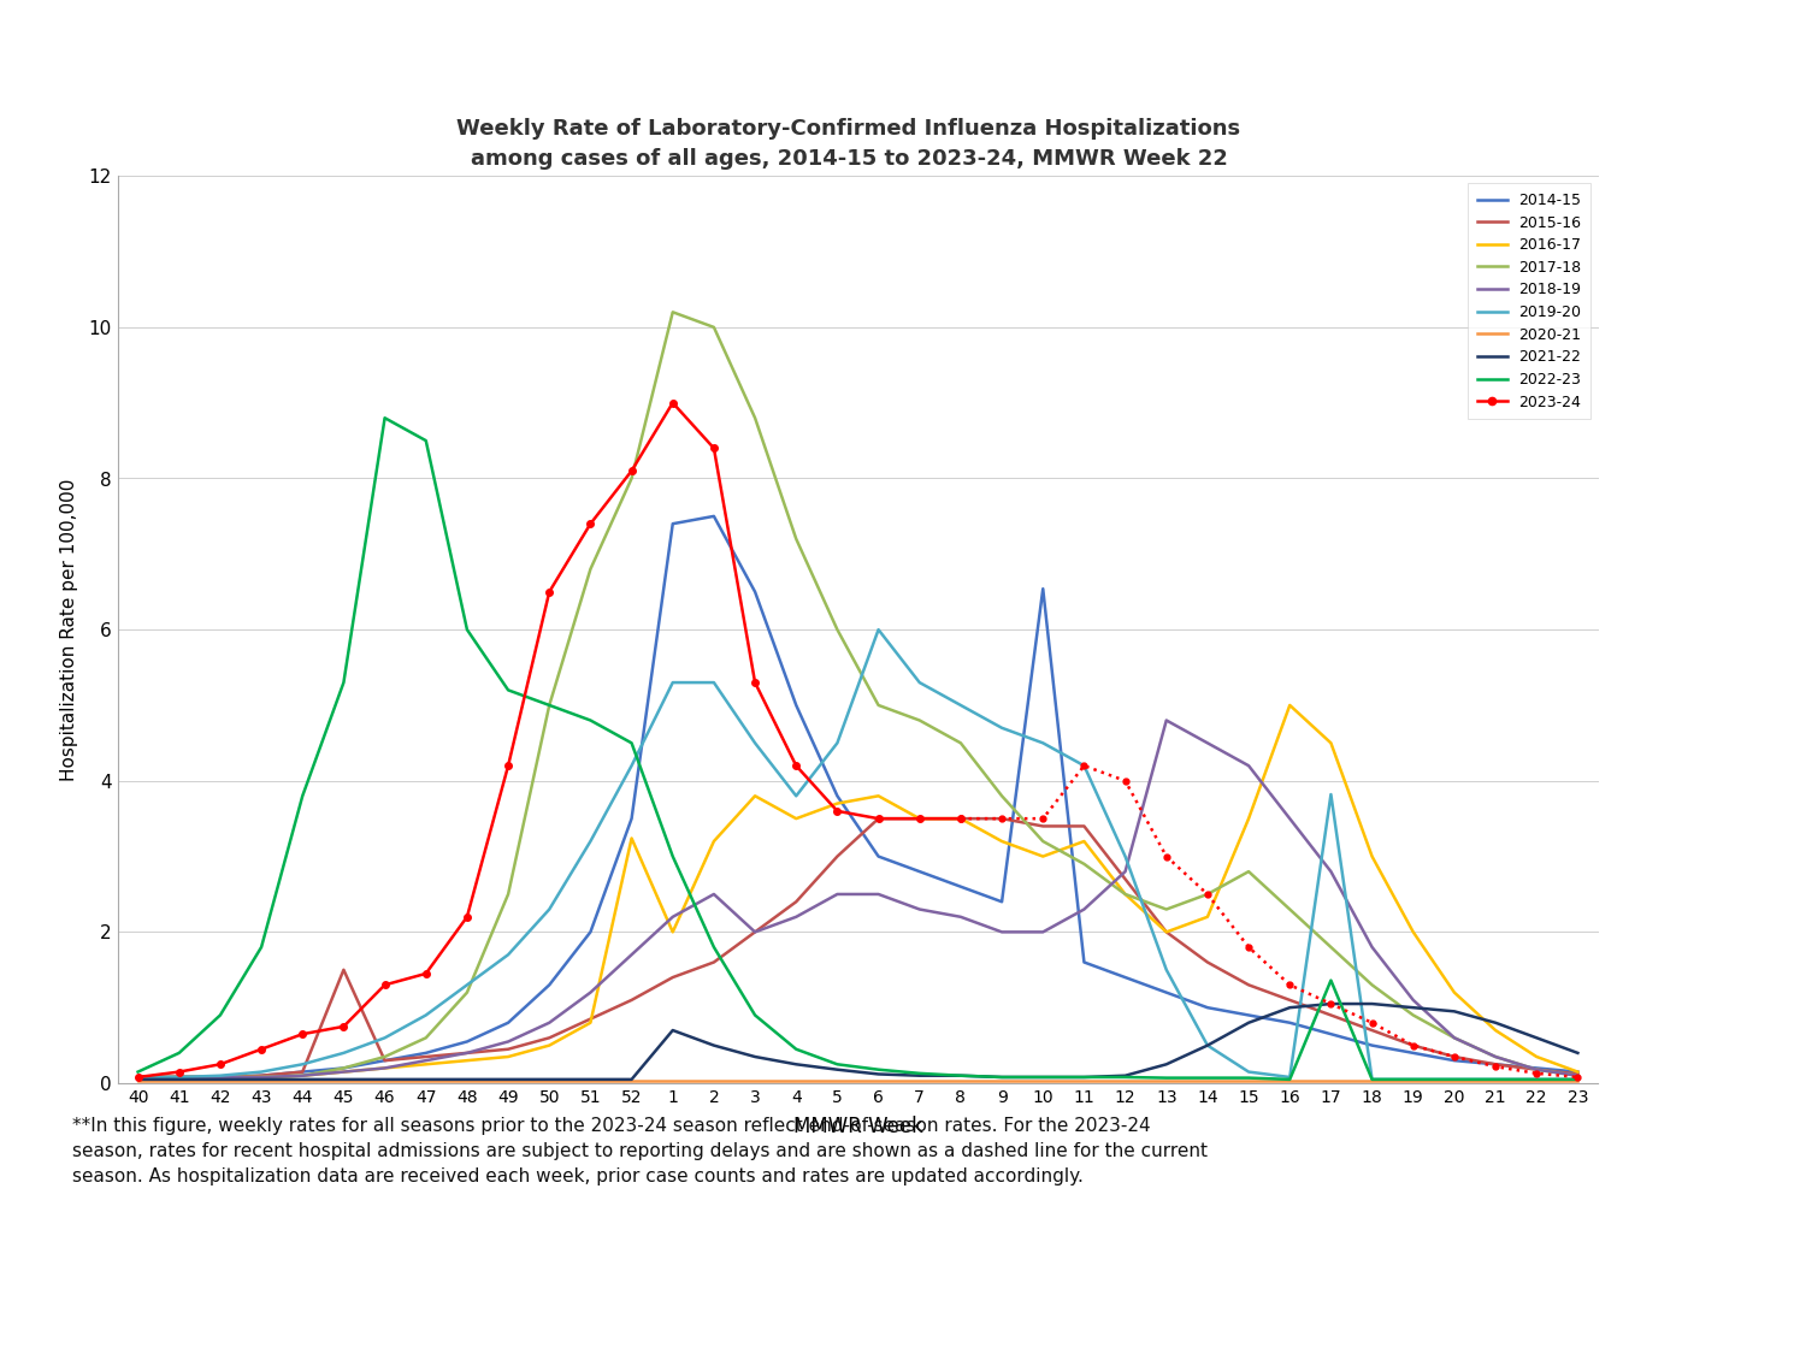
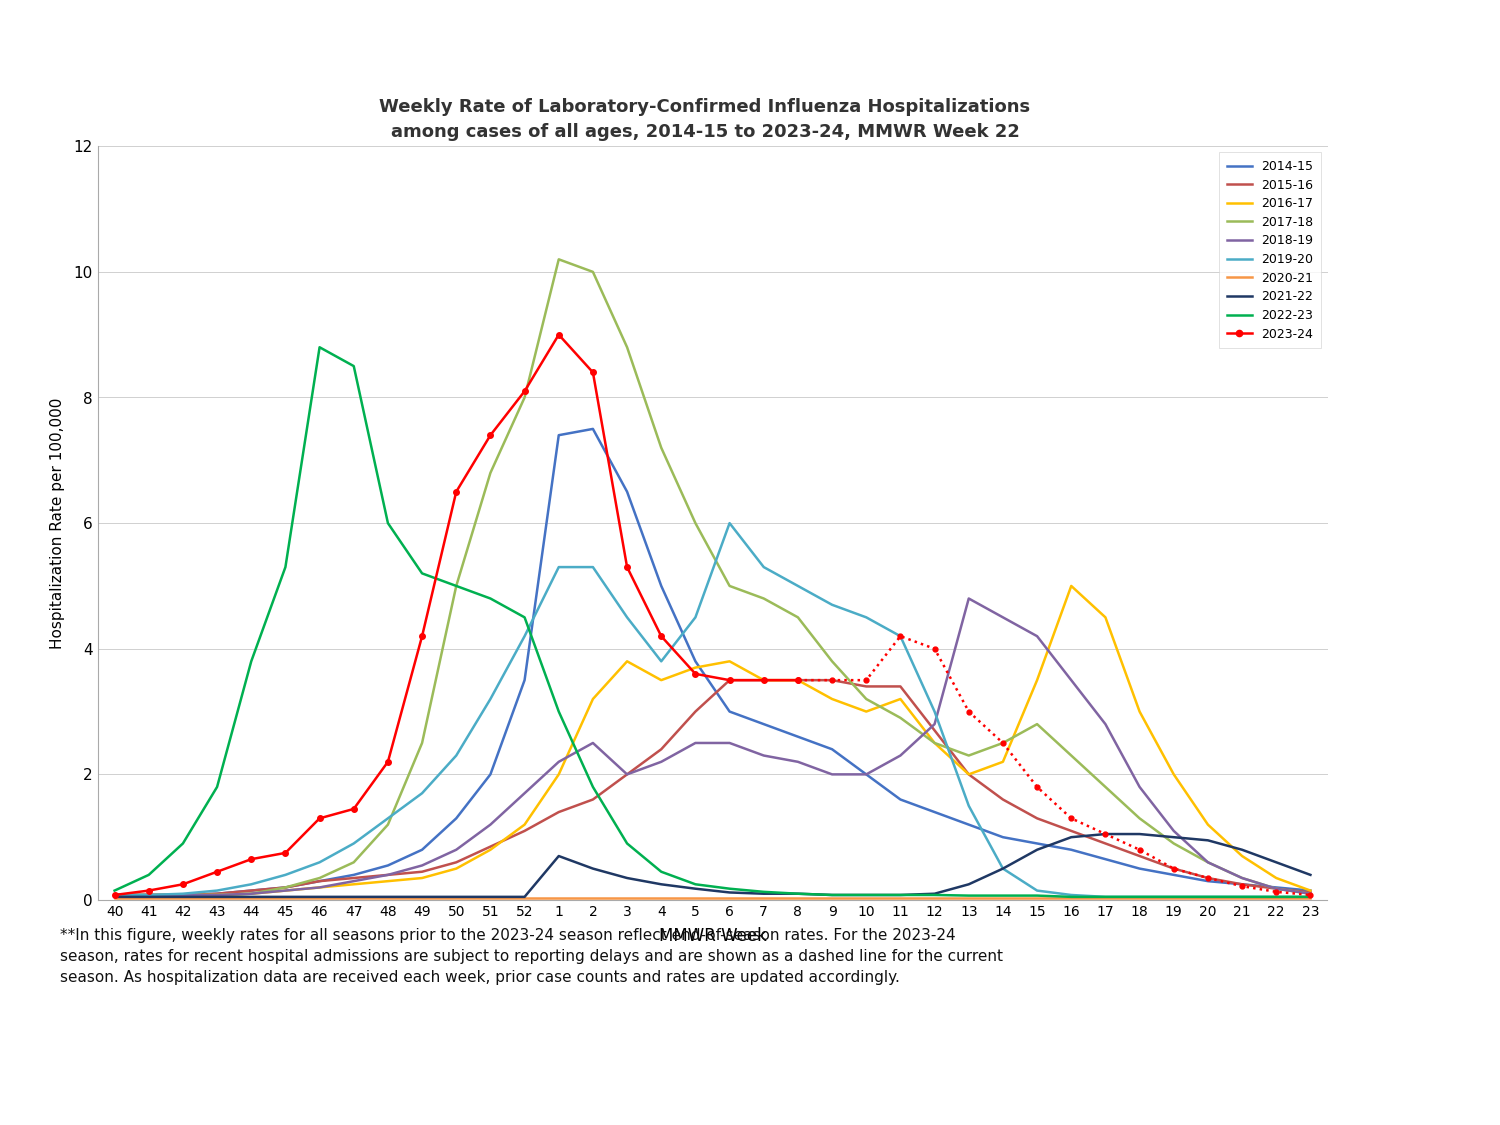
2015-16/45: 1.50 -> 0.20
2016-17/52: 3.24 -> 1.20
2014-15/10: 6.54 -> 2.00
2019-20/17: 3.82 -> 0.05
2022-23/17: 1.36 -> 0.05
